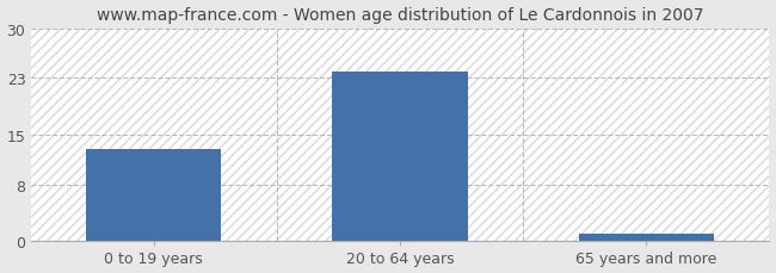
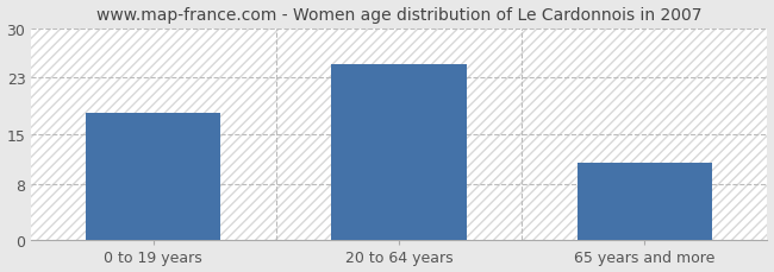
0 to 19 years: 13 -> 18
20 to 64 years: 24 -> 25
65 years and more: 1 -> 11
